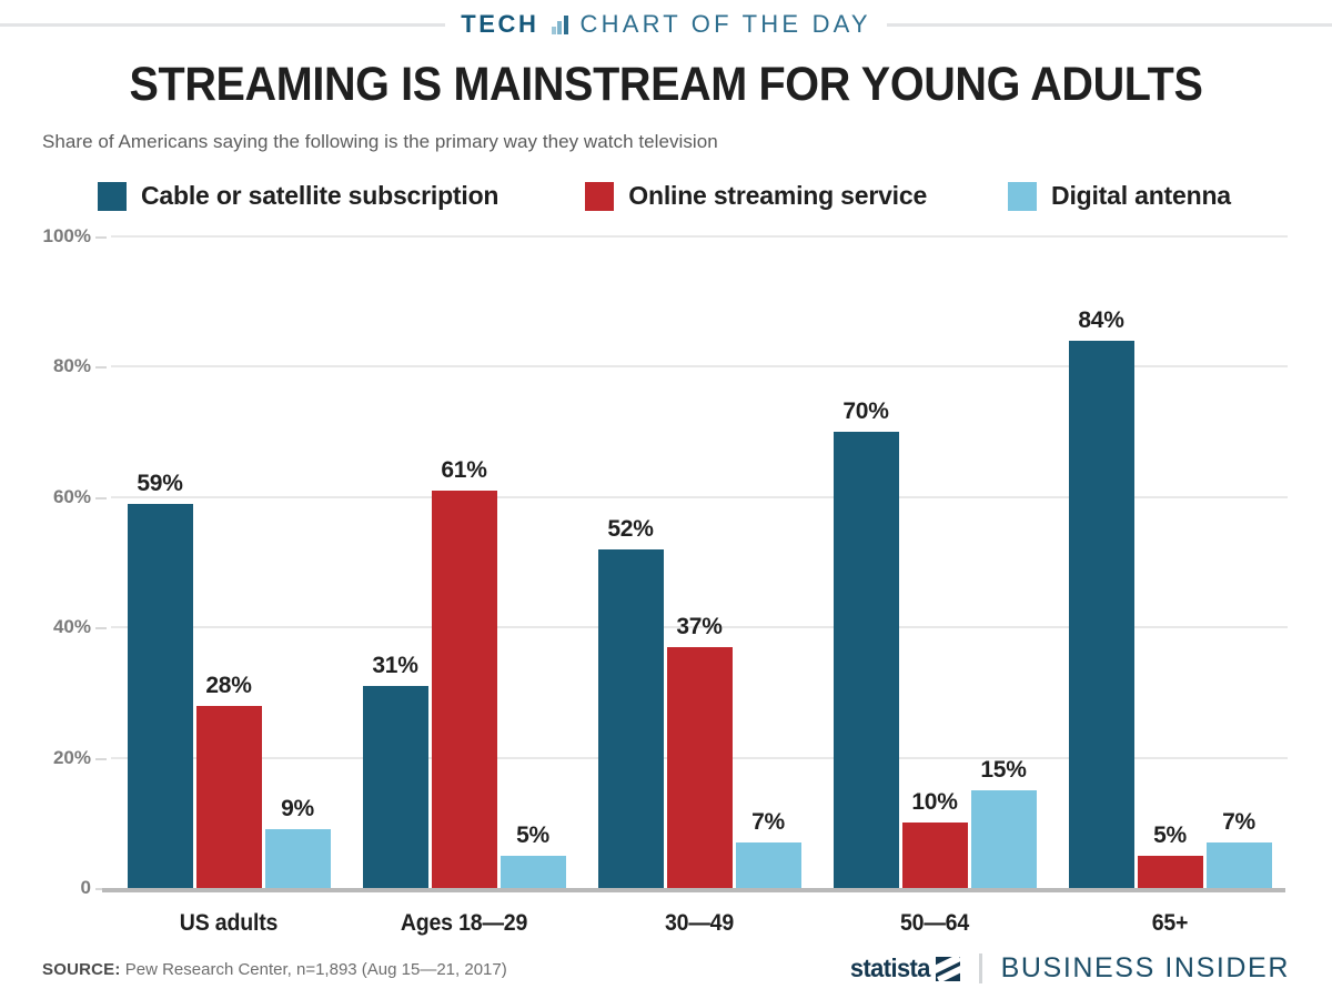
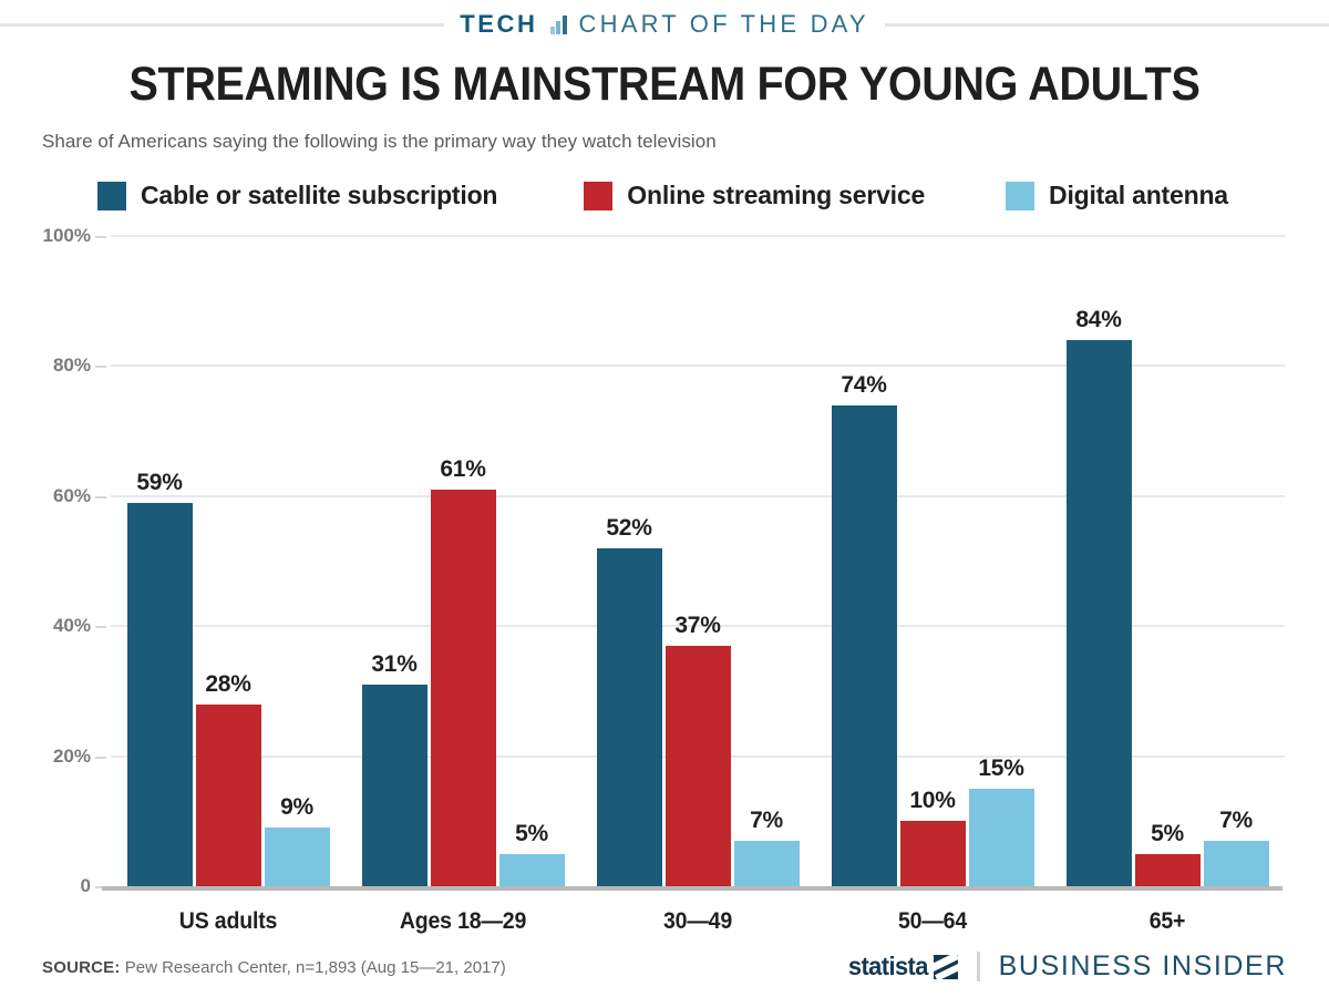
Cable or satellite subscription/50—64: 70% -> 74%
